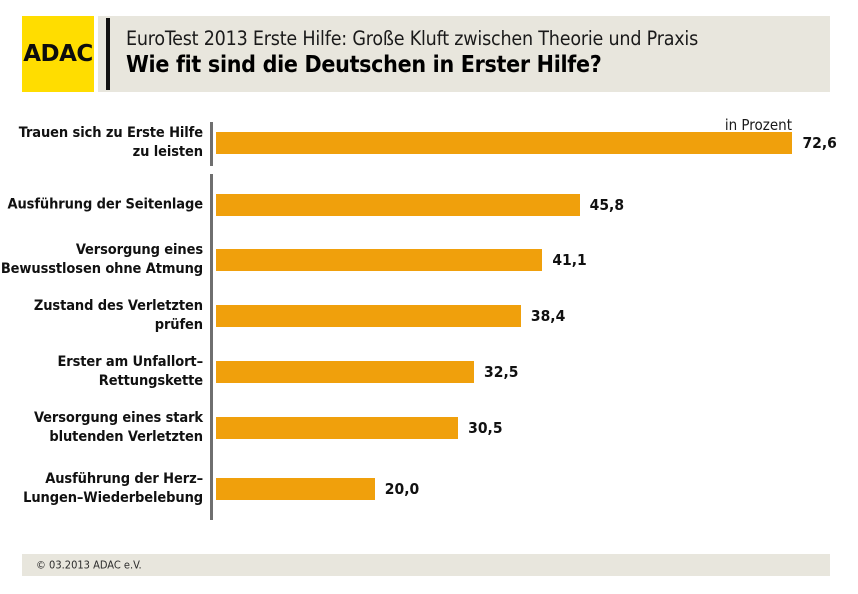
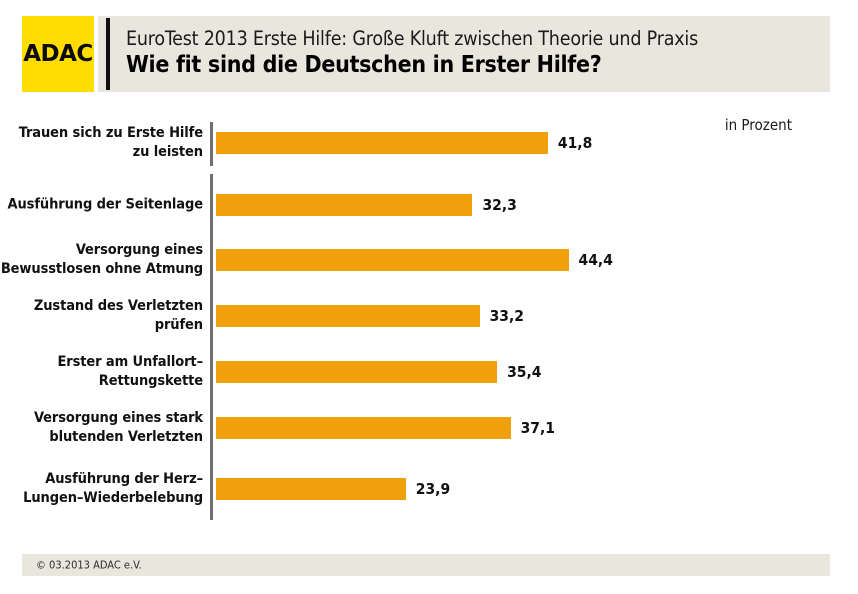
Trauen sich zu Erste Hilfe zu leisten: 72,6 -> 41,8
Ausführung der Seitenlage: 45,8 -> 32,3
Versorgung eines Bewusstlosen ohne Atmung: 41,1 -> 44,4
Zustand des Verletzten prüfen: 38,4 -> 33,2
Erster am Unfallort– Rettungskette: 32,5 -> 35,4
Versorgung eines stark blutenden Verletzten: 30,5 -> 37,1
Ausführung der Herz– Lungen–Wiederbelebung: 20,0 -> 23,9
